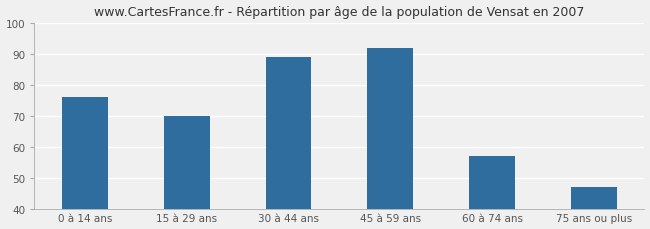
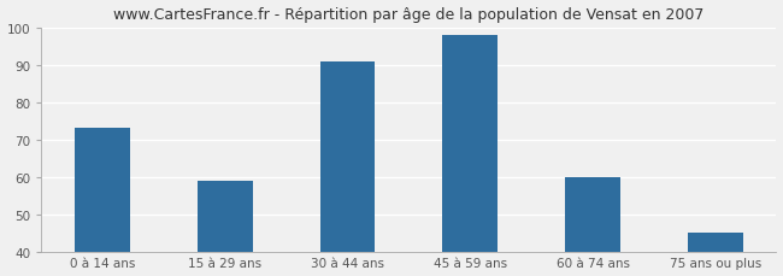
0 à 14 ans: 76 -> 73
15 à 29 ans: 70 -> 59
30 à 44 ans: 89 -> 91
45 à 59 ans: 92 -> 98
60 à 74 ans: 57 -> 60
75 ans ou plus: 47 -> 45
